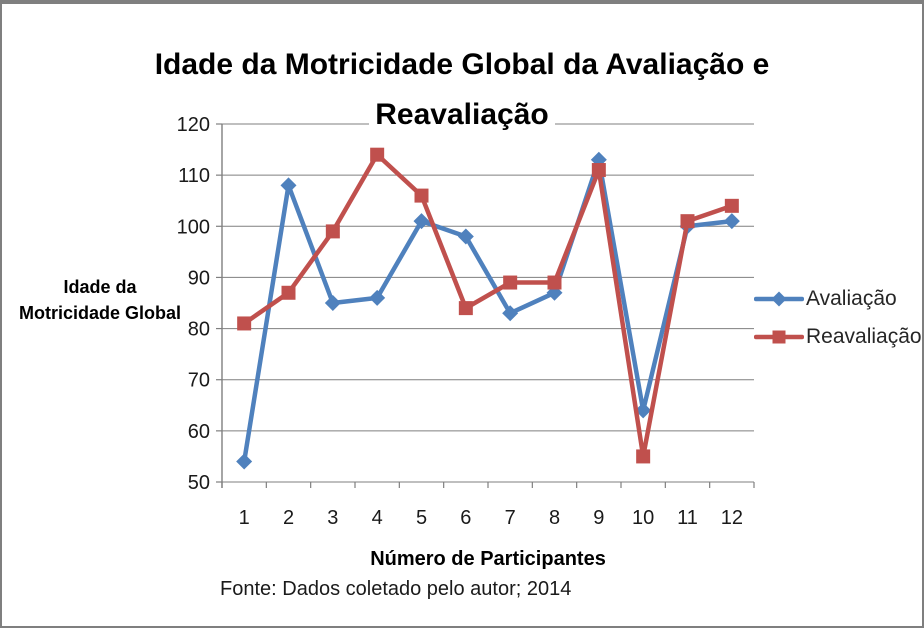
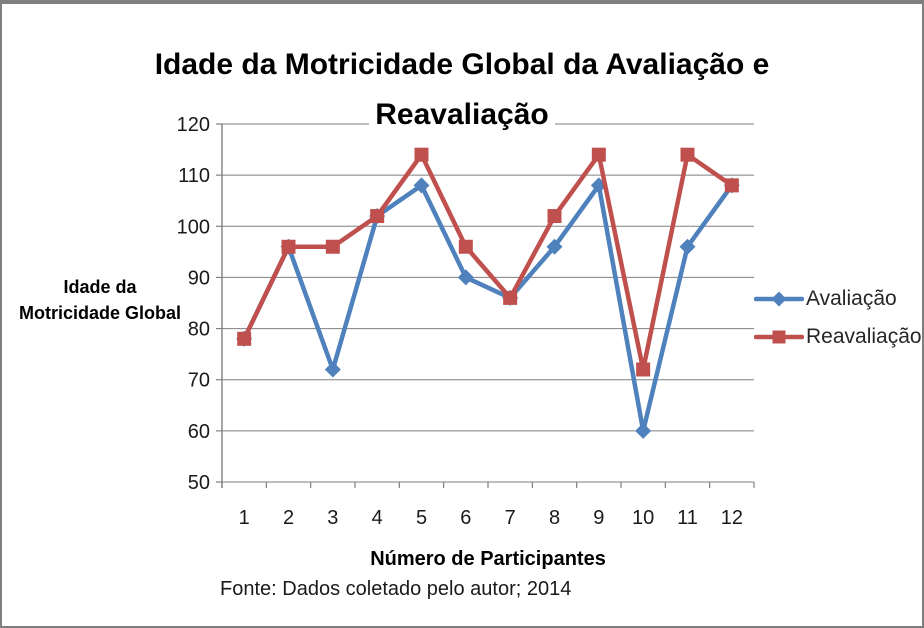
Avaliação/1: 54 -> 78
Reavaliação/1: 81 -> 78
Avaliação/2: 108 -> 96
Reavaliação/2: 87 -> 96
Avaliação/3: 85 -> 72
Reavaliação/3: 99 -> 96
Avaliação/4: 86 -> 102
Reavaliação/4: 114 -> 102
Avaliação/5: 101 -> 108
Reavaliação/5: 106 -> 114
Avaliação/6: 98 -> 90
Reavaliação/6: 84 -> 96
Avaliação/7: 83 -> 86
Reavaliação/7: 89 -> 86
Avaliação/8: 87 -> 96
Reavaliação/8: 89 -> 102
Avaliação/9: 113 -> 108
Reavaliação/9: 111 -> 114
Avaliação/10: 64 -> 60
Reavaliação/10: 55 -> 72
Avaliação/11: 100 -> 96
Reavaliação/11: 101 -> 114
Avaliação/12: 101 -> 108
Reavaliação/12: 104 -> 108
